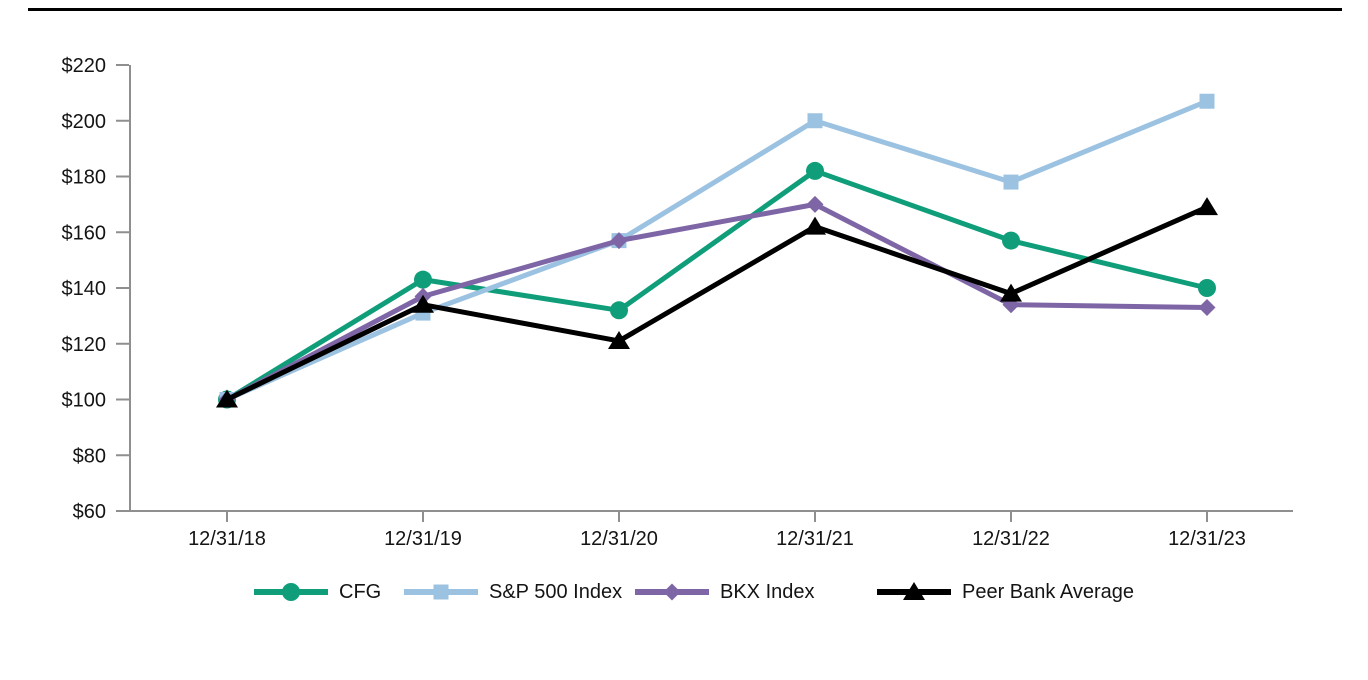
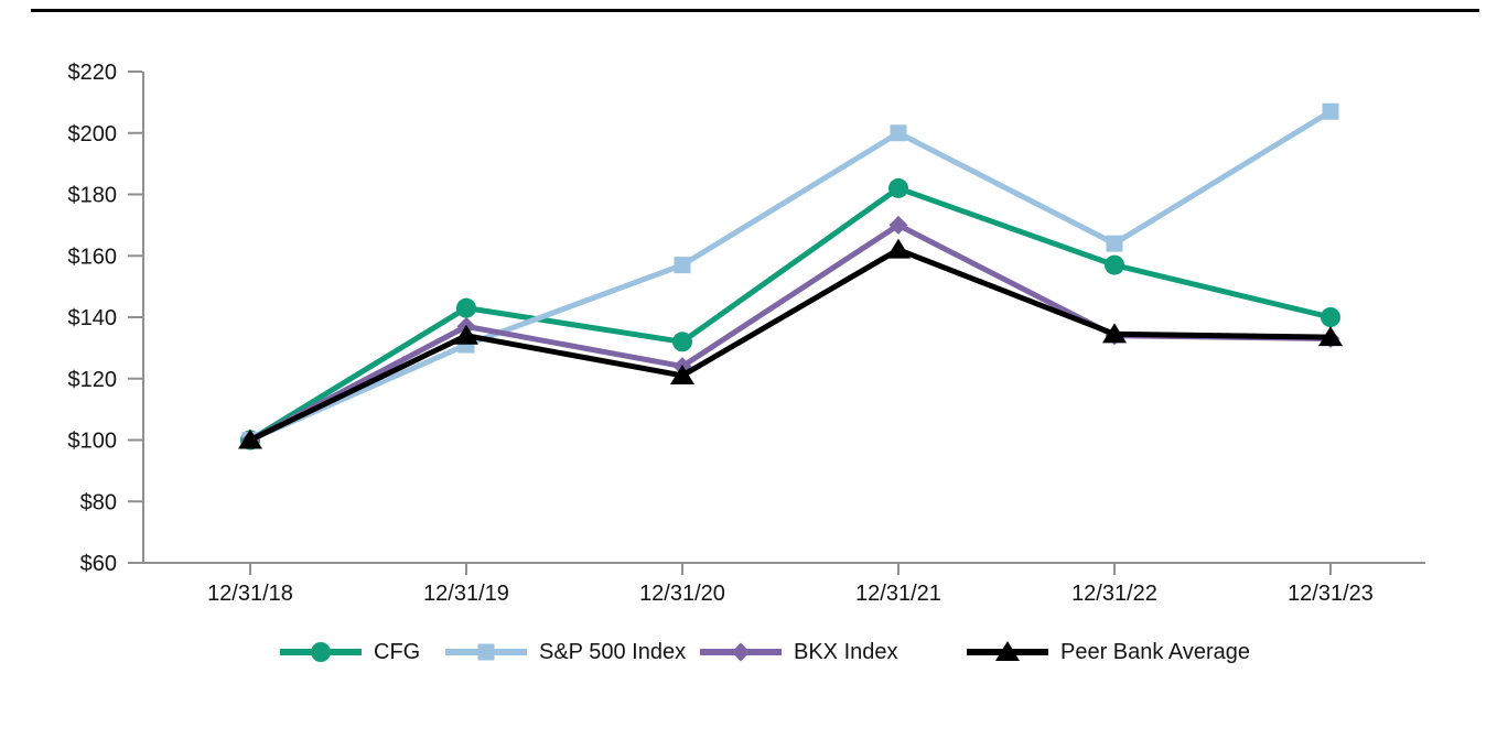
BKX Index/12/31/20: $157 -> $124
S&P 500 Index/12/31/22: $178 -> $164
Peer Bank Average/12/31/22: $138 -> $134
Peer Bank Average/12/31/23: $169 -> $134
